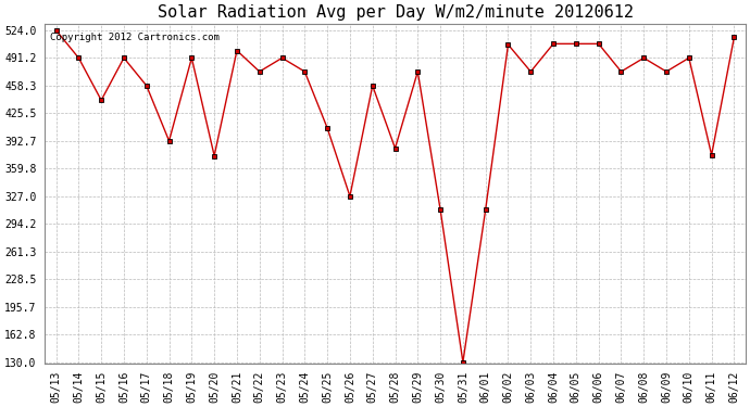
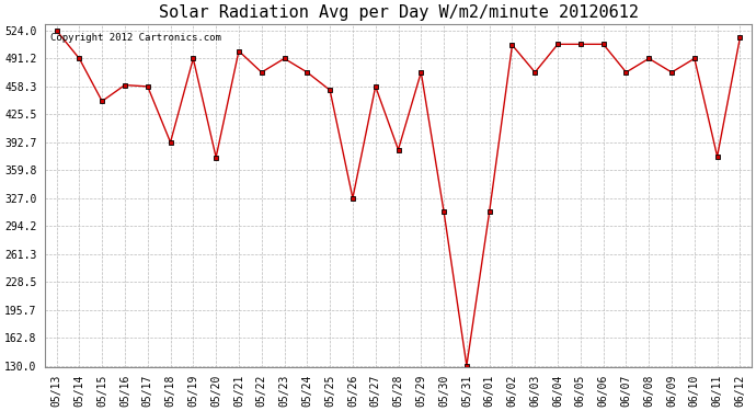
05/16: 491 -> 460
05/25: 408 -> 454
